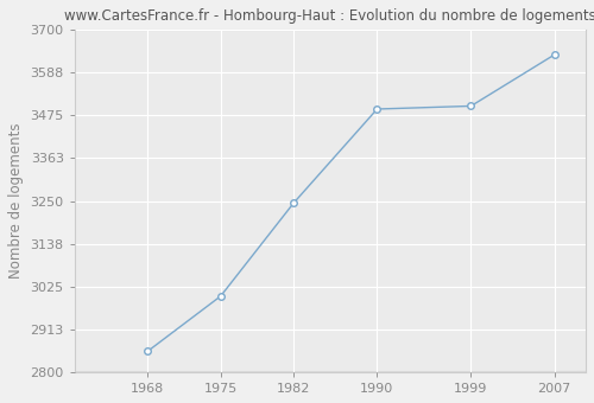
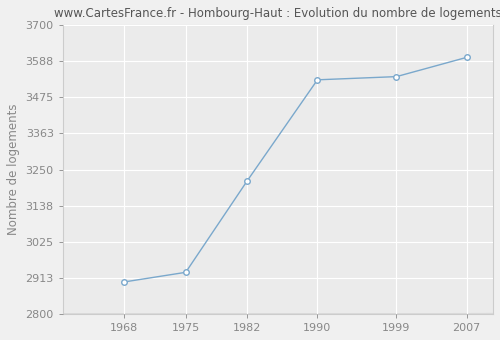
1968: 2855 -> 2900
1975: 3000 -> 2930
1982: 3245 -> 3215
1990: 3492 -> 3530
1999: 3500 -> 3540
2007: 3635 -> 3600
